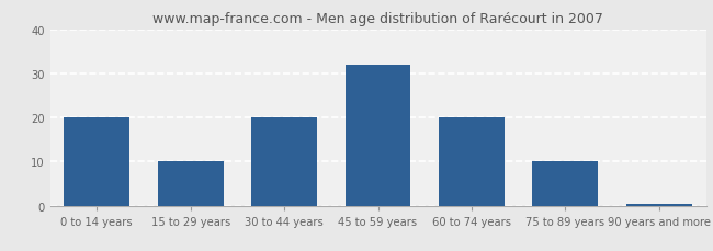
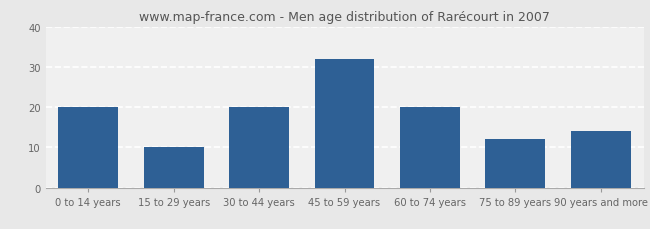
75 to 89 years: 10.0 -> 12.0
90 years and more: 0.5 -> 14.0
